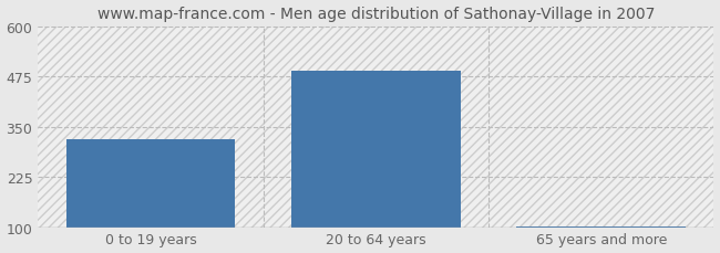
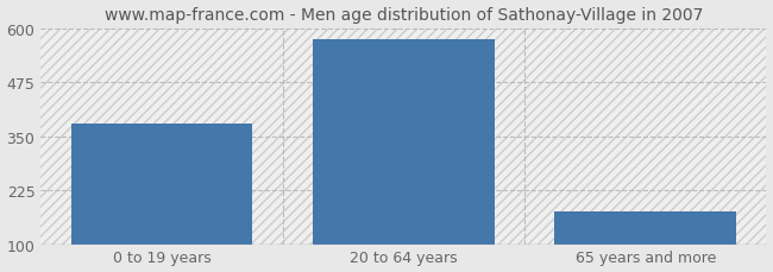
0 to 19 years: 320 -> 380
20 to 64 years: 490 -> 575
65 years and more: 101 -> 175
